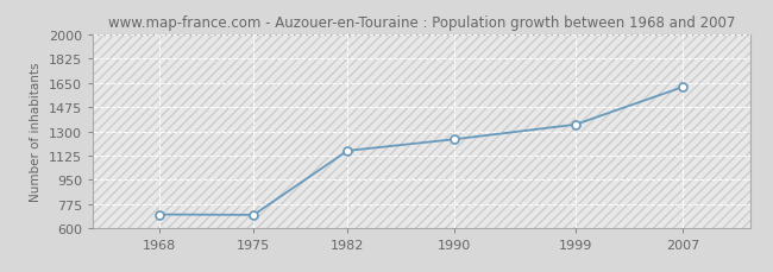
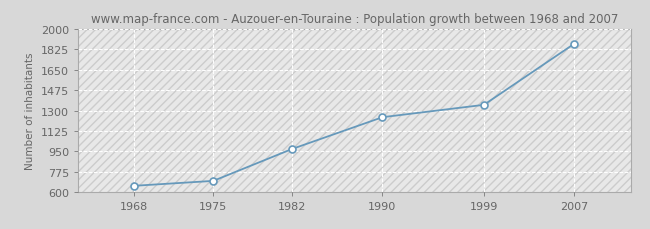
1968: 700 -> 660
1982: 1160 -> 970
2007: 1620 -> 1870
